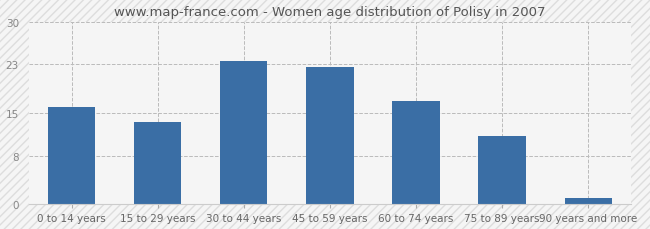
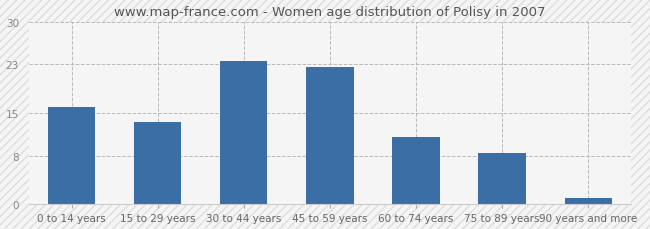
60 to 74 years: 17.0 -> 11.0
75 to 89 years: 11.2 -> 8.5
